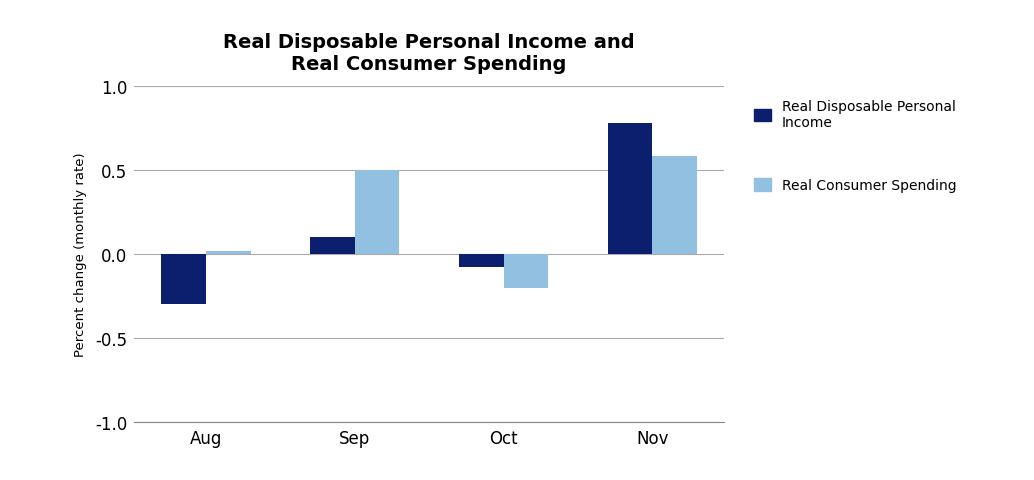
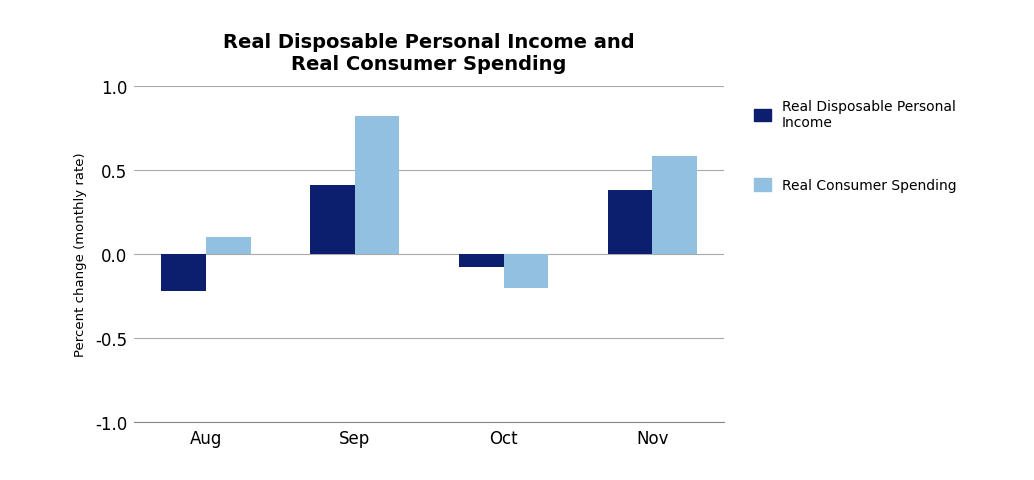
Real Disposable Personal Income/Aug: -0.30 -> -0.22
Real Consumer Spending/Aug: 0.02 -> 0.10
Real Disposable Personal Income/Sep: 0.10 -> 0.41
Real Consumer Spending/Sep: 0.50 -> 0.82
Real Disposable Personal Income/Nov: 0.78 -> 0.38
